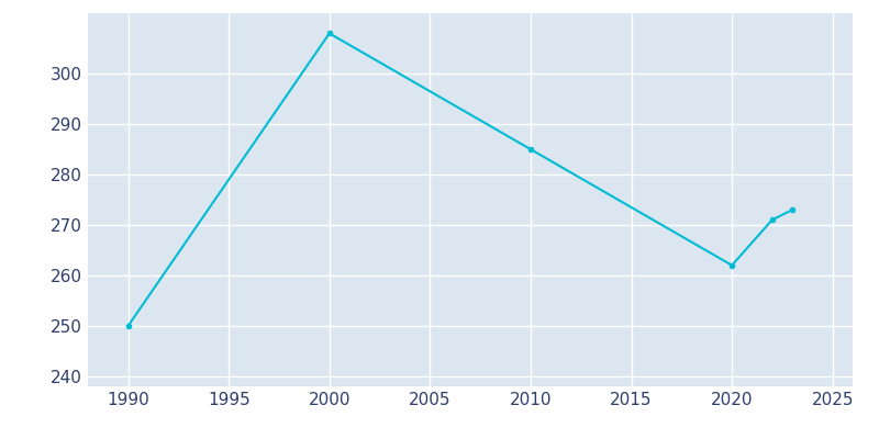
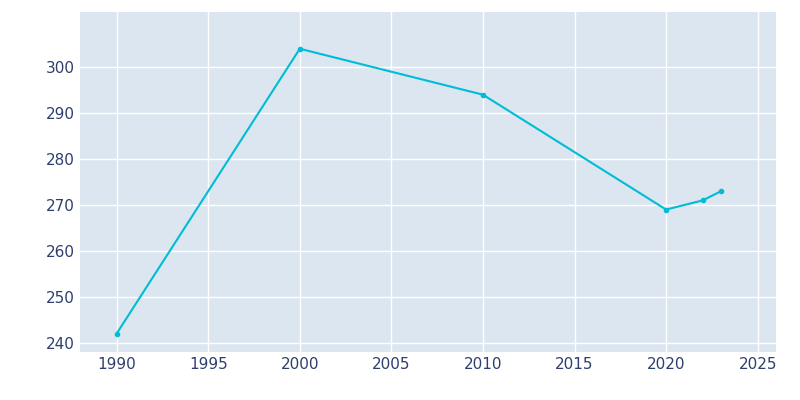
1990: 250 -> 242
2000: 308 -> 304
2010: 285 -> 294
2020: 262 -> 269
